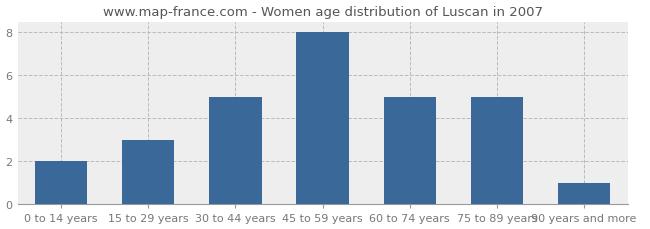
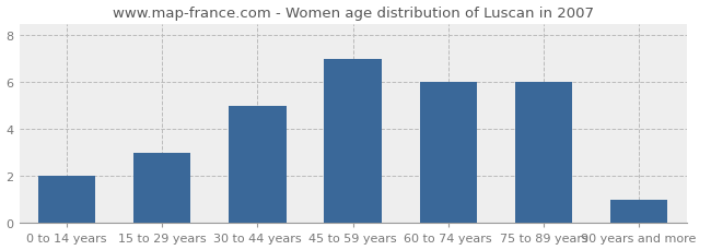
45 to 59 years: 8 -> 7
60 to 74 years: 5 -> 6
75 to 89 years: 5 -> 6
